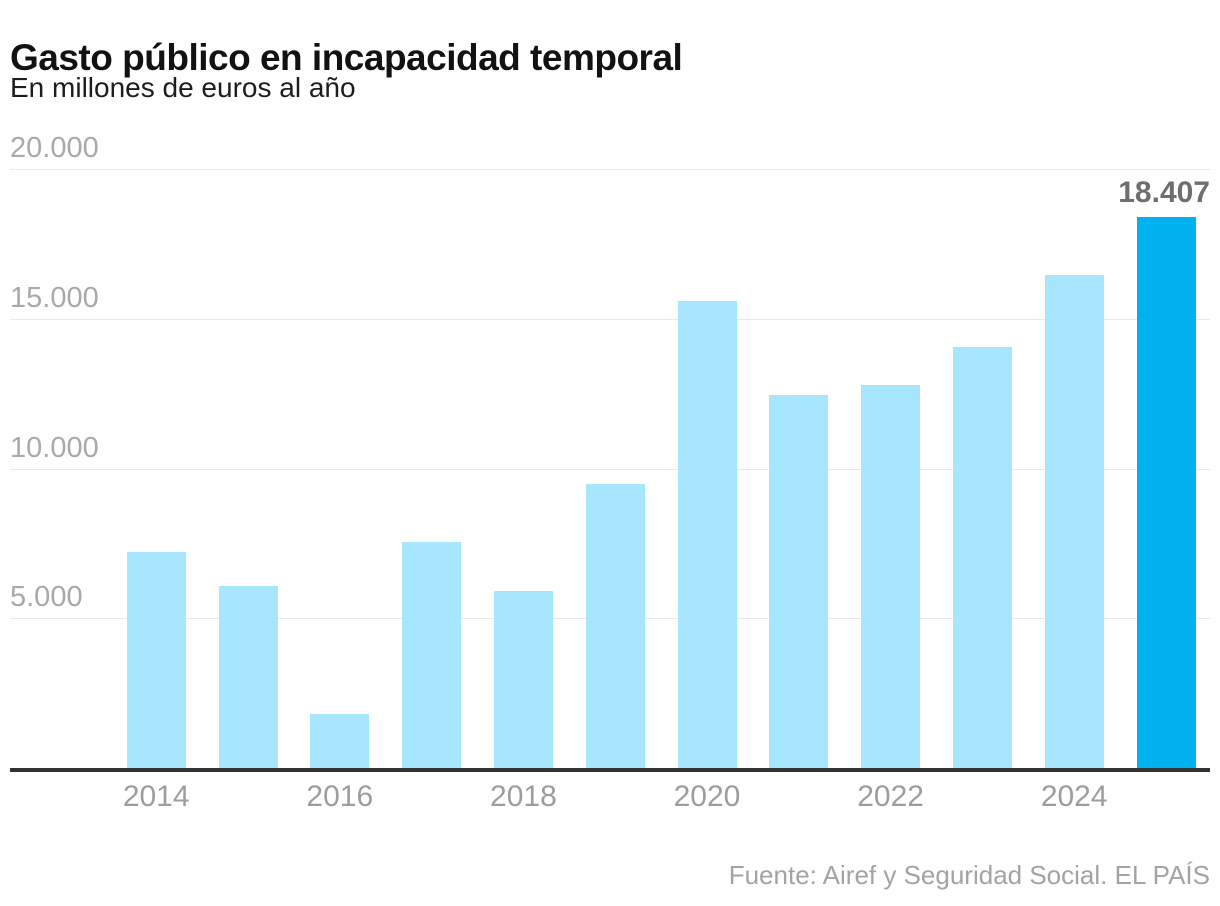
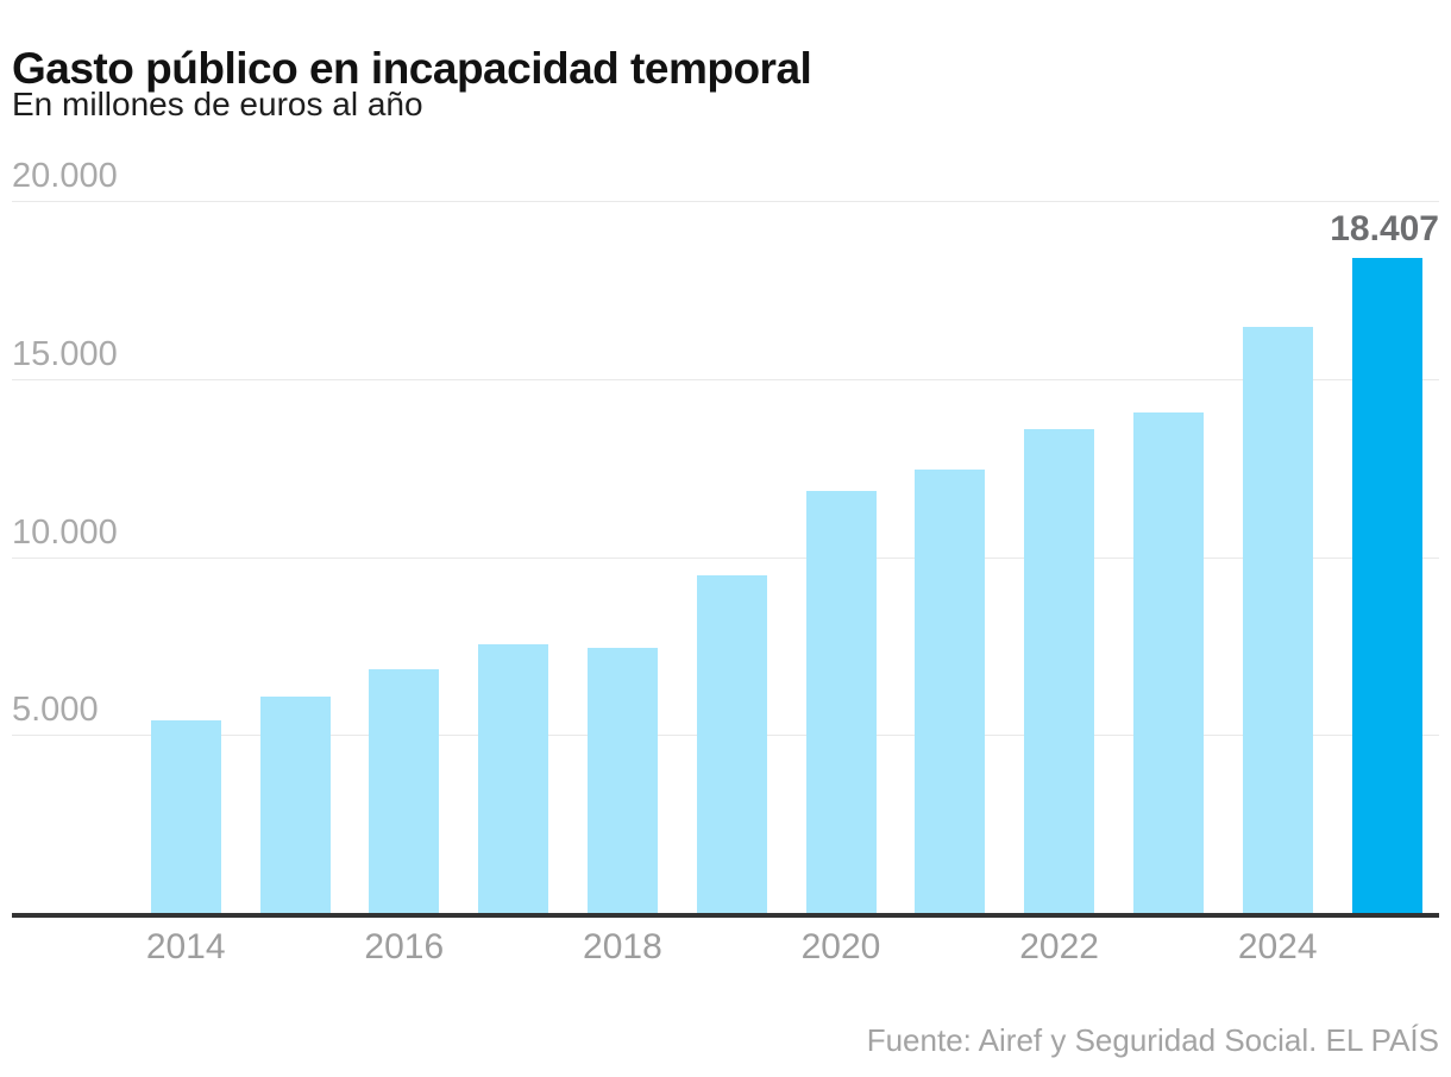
2014: 7200 -> 5400
2016: 1800 -> 6900
2018: 5900 -> 7500
2020: 15600 -> 11900
2022: 12800 -> 13600
